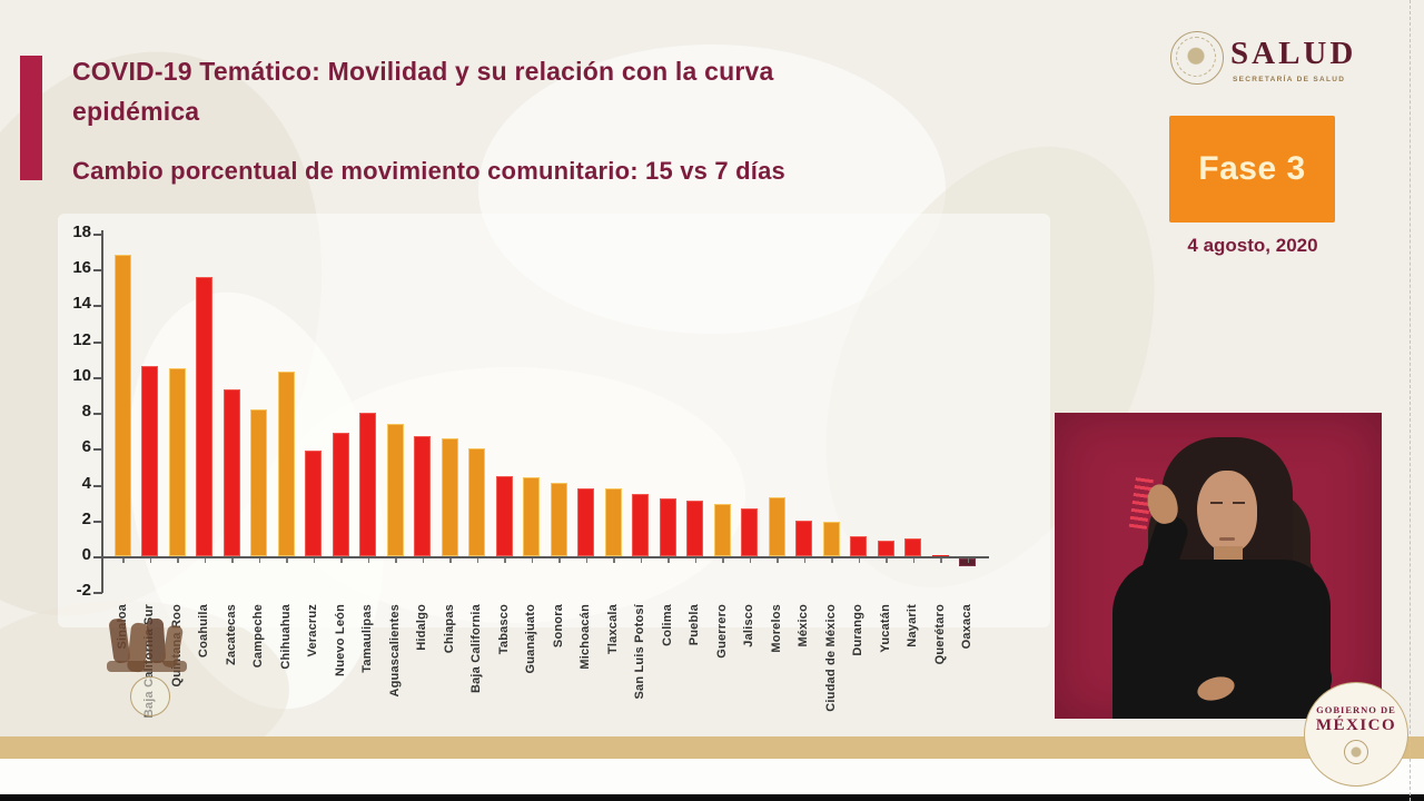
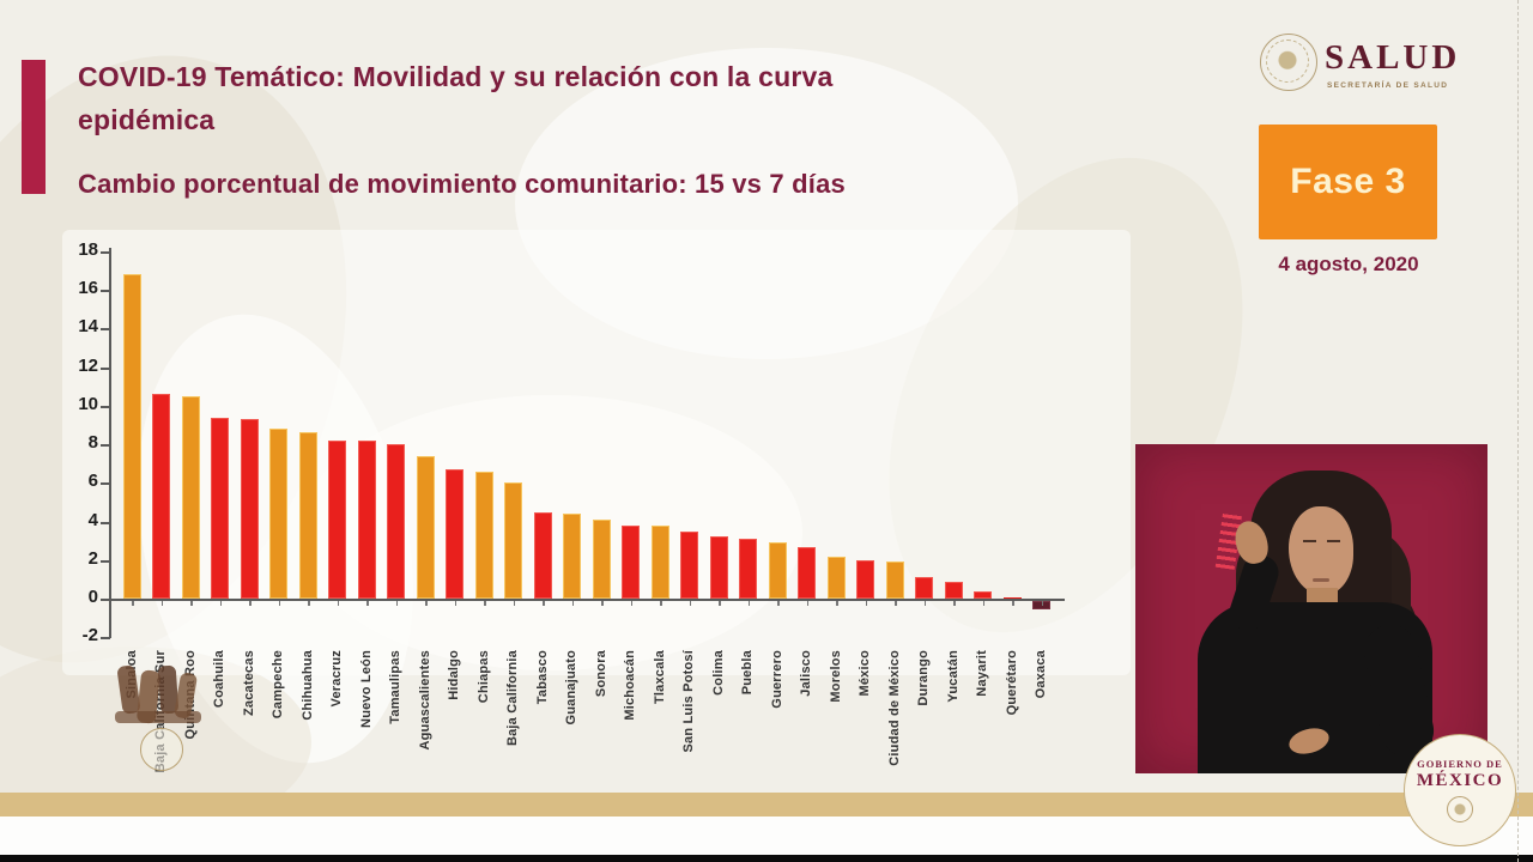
Coahuila: 15.6 -> 9.4
Campeche: 8.2 -> 8.8
Chihuahua: 10.3 -> 8.6
Veracruz: 5.9 -> 8.2
Nuevo León: 6.9 -> 8.2
Morelos: 3.3 -> 2.2
Nayarit: 1.0 -> 0.3
